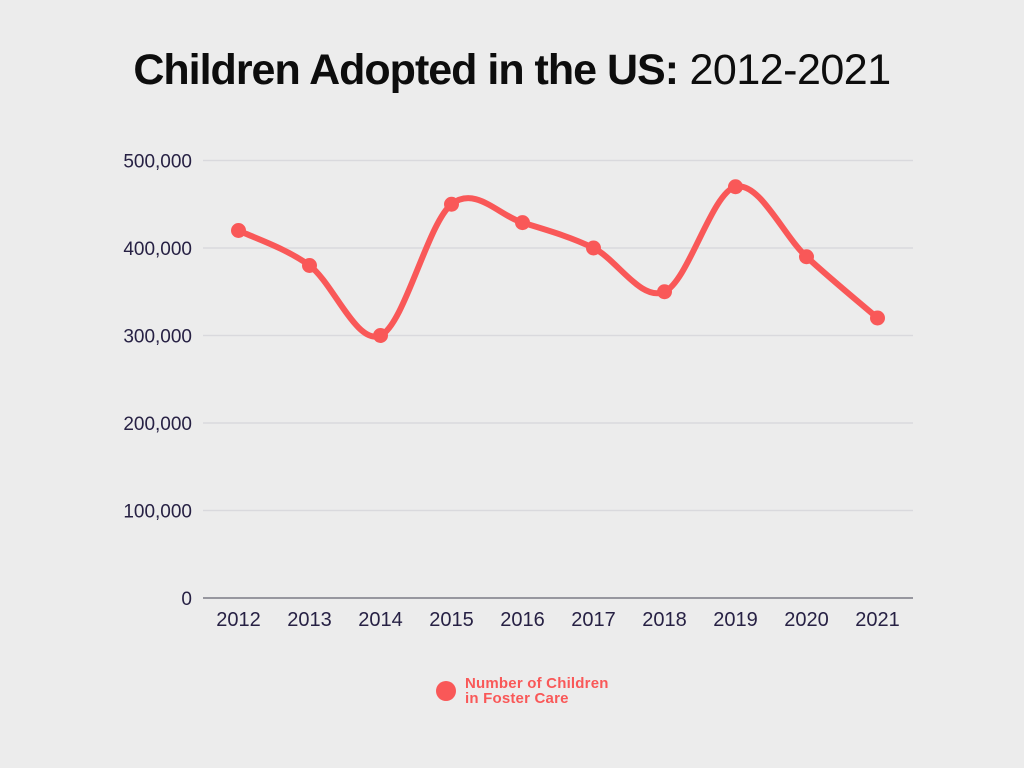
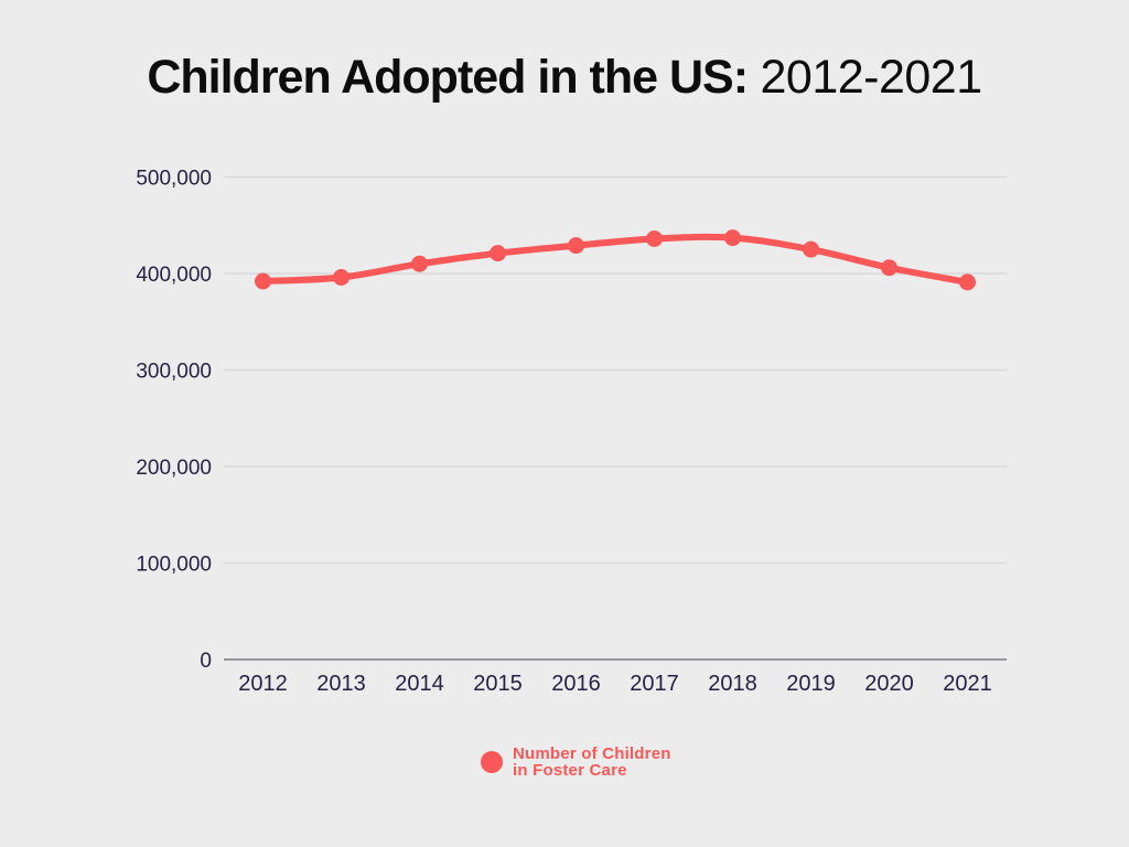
2012: 420000 -> 390000
2013: 380000 -> 400000
2014: 300000 -> 410000
2015: 450000 -> 420000
2017: 400000 -> 440000
2018: 350000 -> 440000
2019: 470000 -> 420000
2020: 390000 -> 410000
2021: 320000 -> 390000
